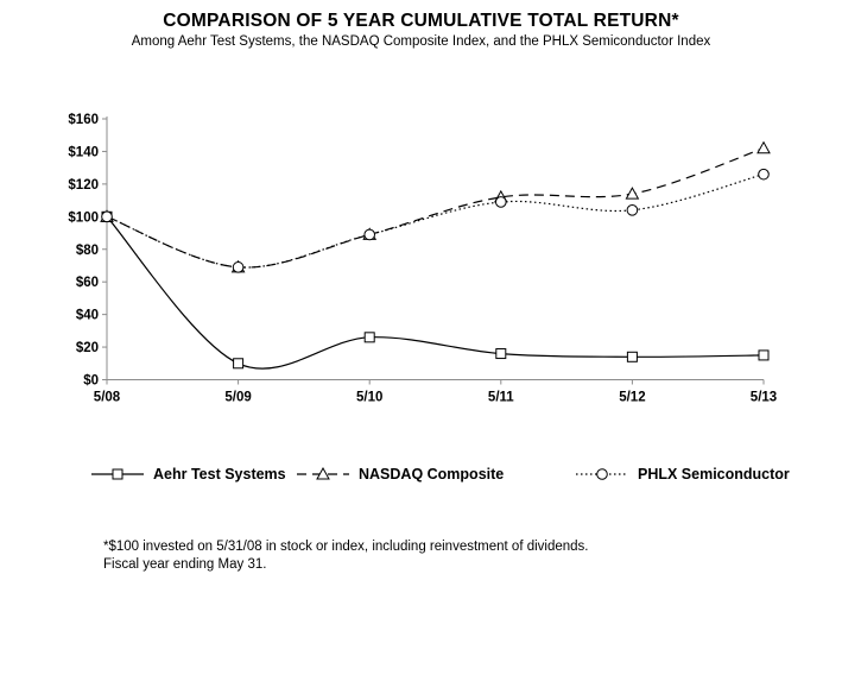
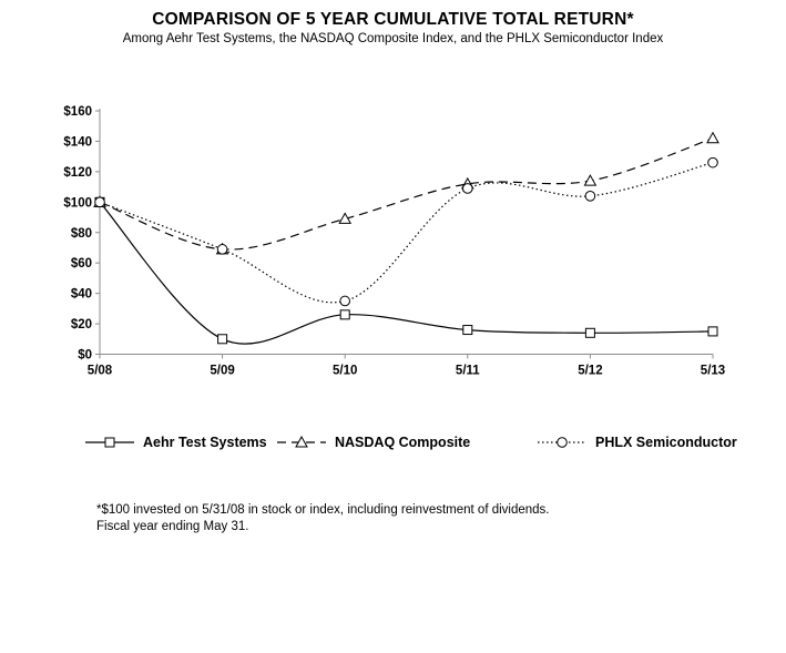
PHLX Semiconductor/5/10: $89 -> $35
